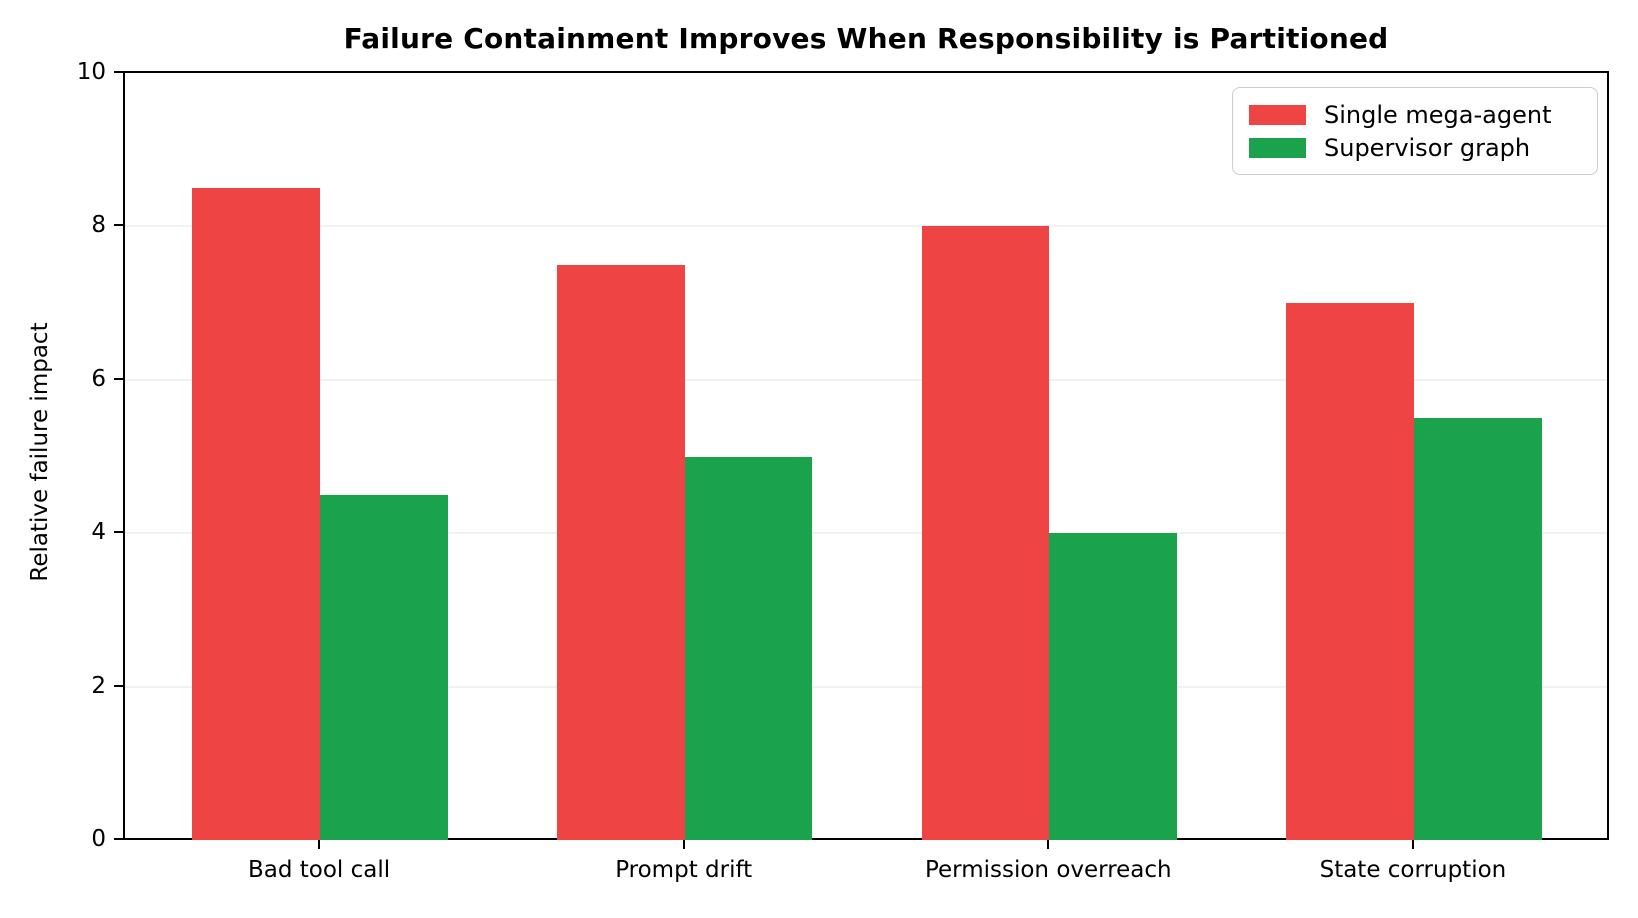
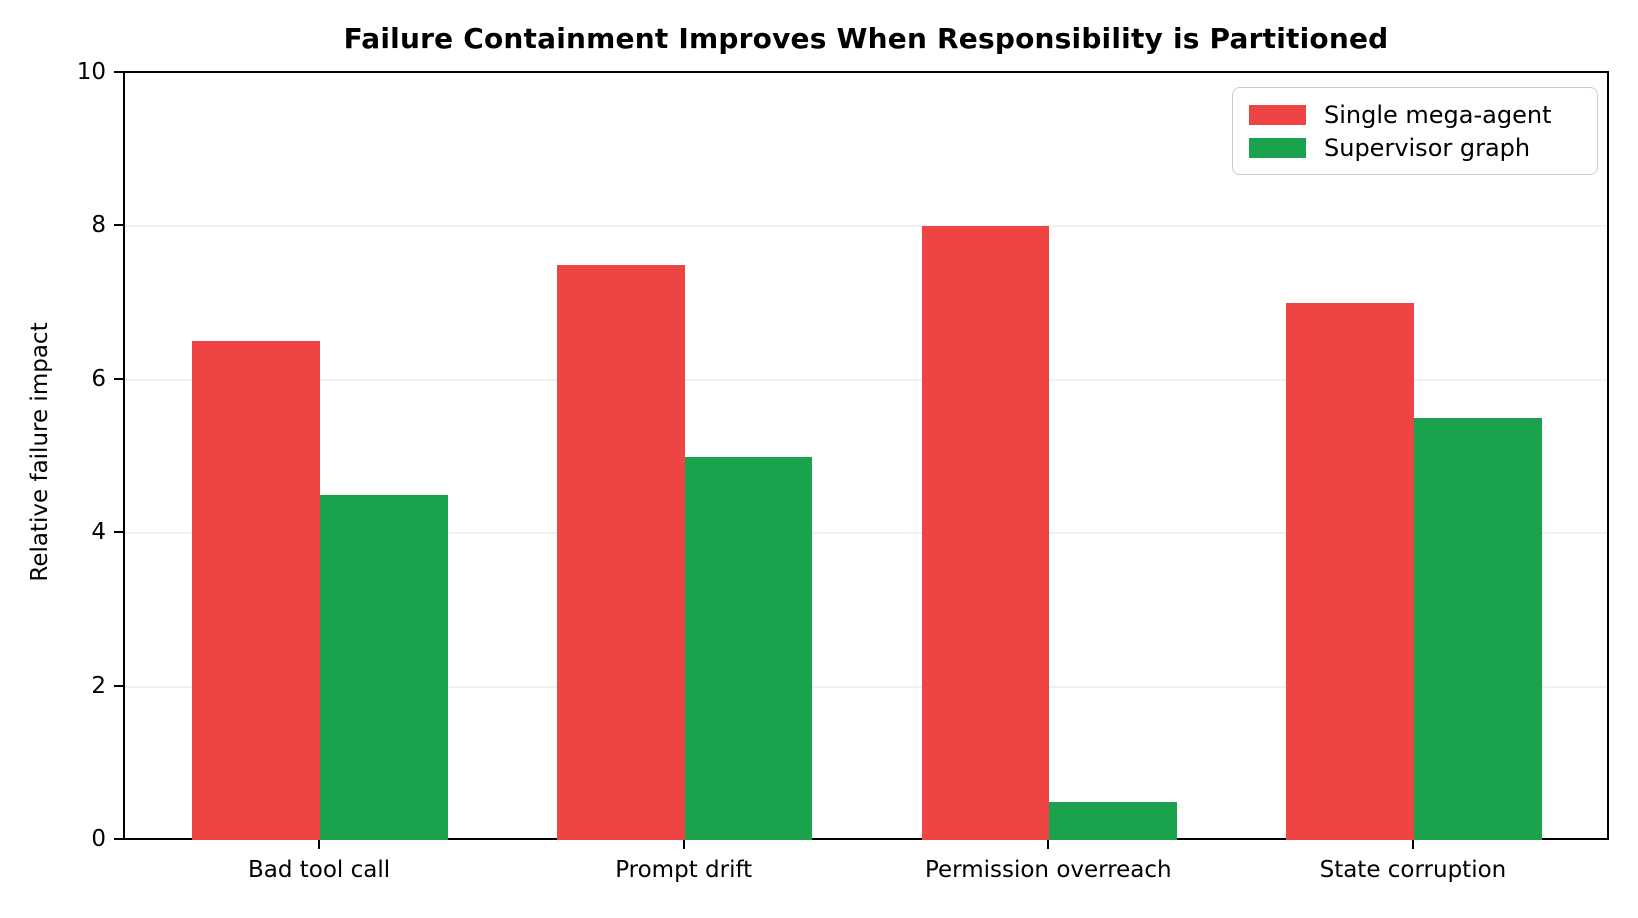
Single mega-agent/Bad tool call: 8.5 -> 6.5
Supervisor graph/Permission overreach: 4.0 -> 0.5
